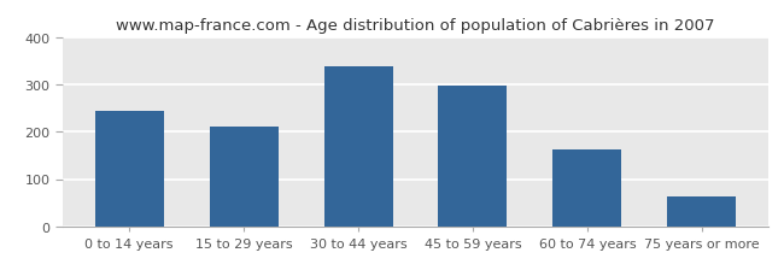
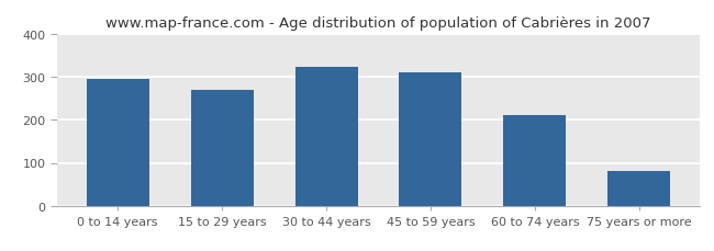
0 to 14 years: 245 -> 295
15 to 29 years: 210 -> 270
30 to 44 years: 338 -> 325
45 to 59 years: 297 -> 310
60 to 74 years: 163 -> 210
75 years or more: 63 -> 80
